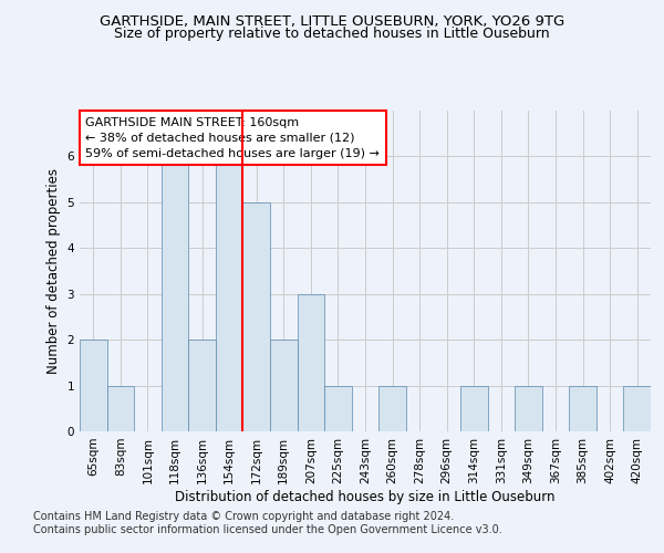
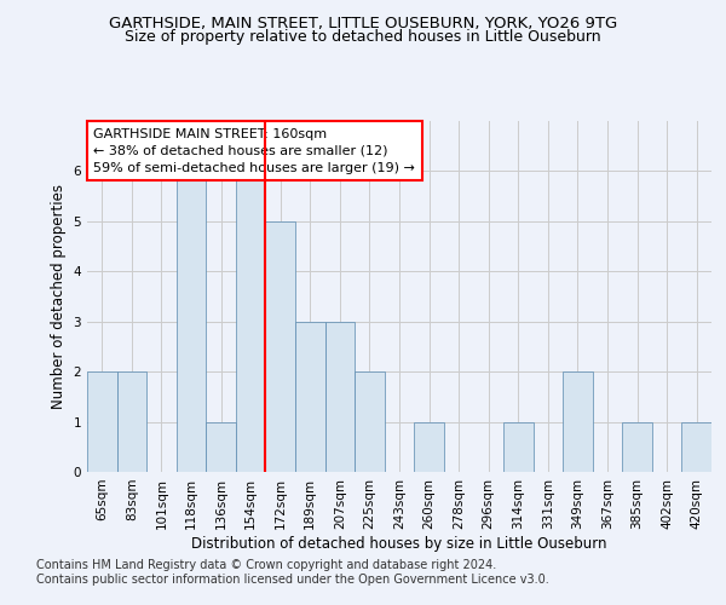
83sqm: 1 -> 2
136sqm: 2 -> 1
189sqm: 2 -> 3
225sqm: 1 -> 2
349sqm: 1 -> 2
